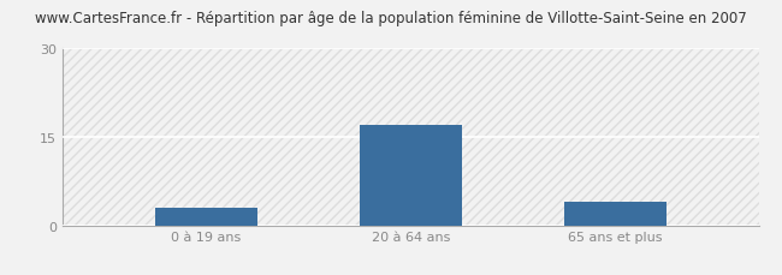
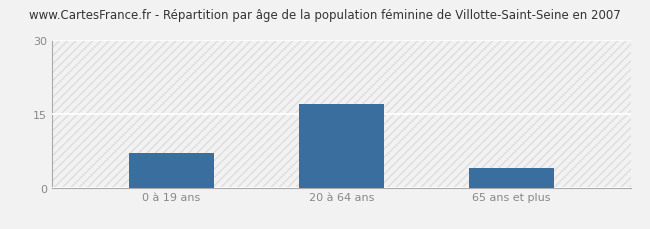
0 à 19 ans: 3 -> 7
